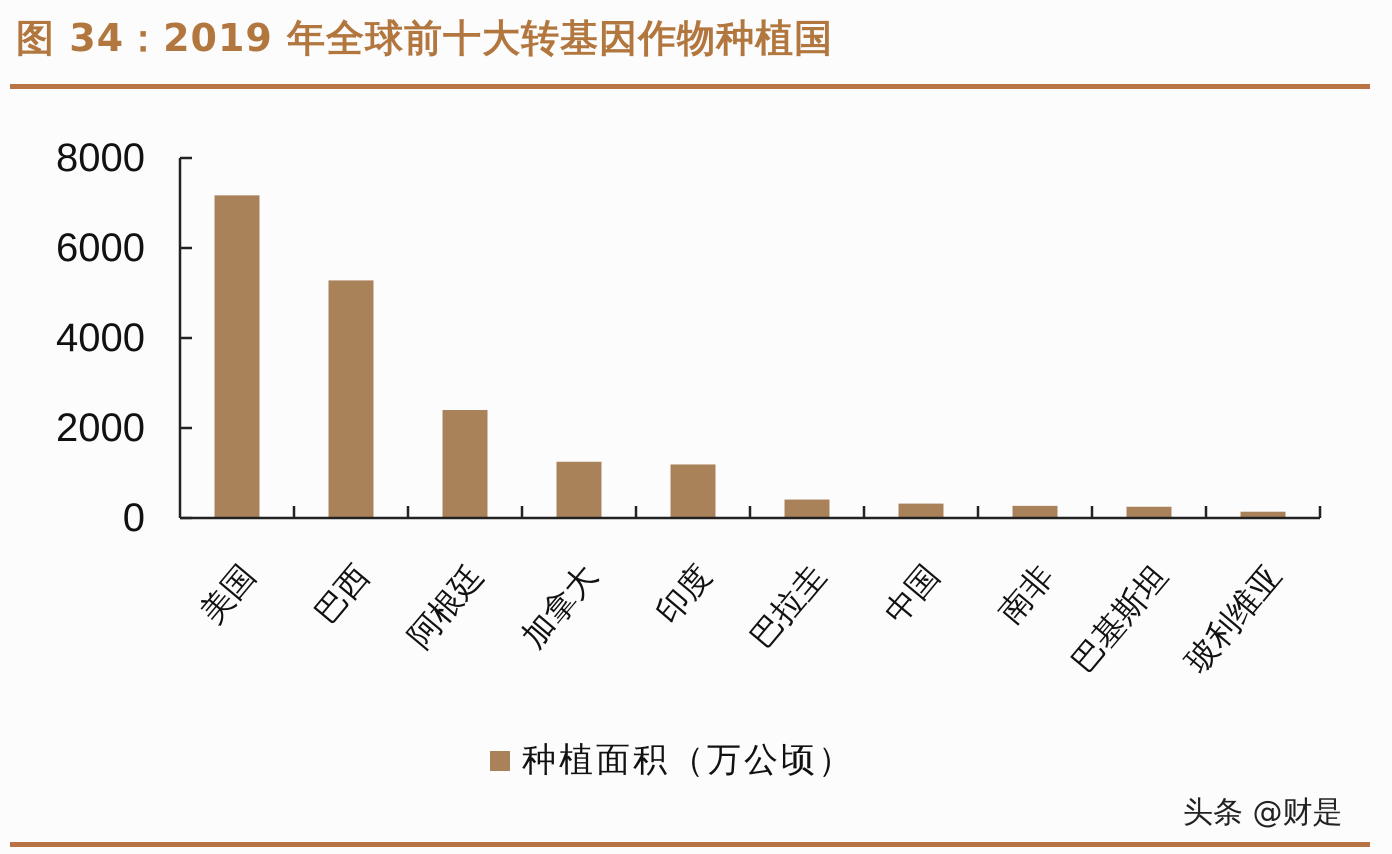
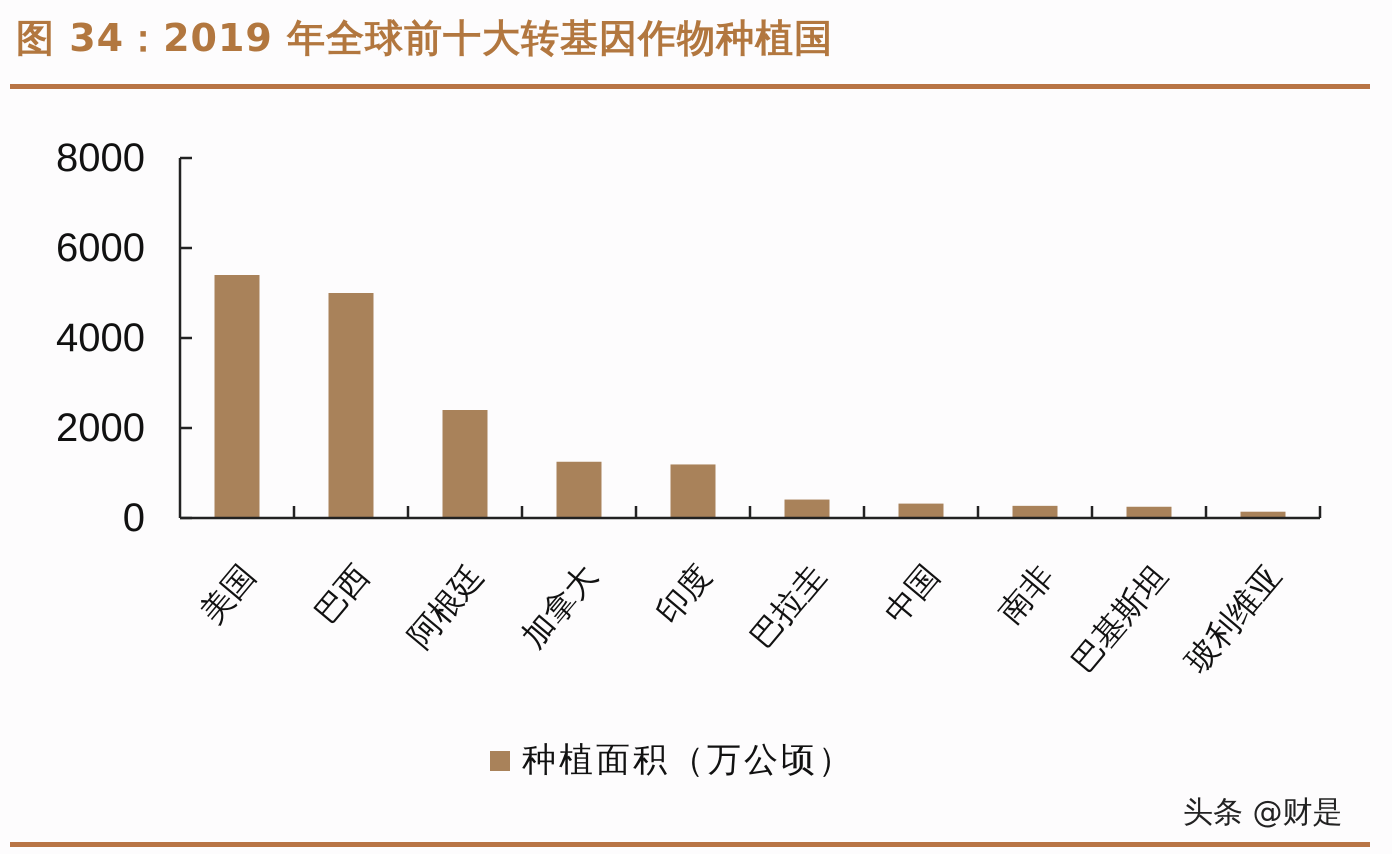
美国: 7200 -> 5400
巴西: 5300 -> 5000
